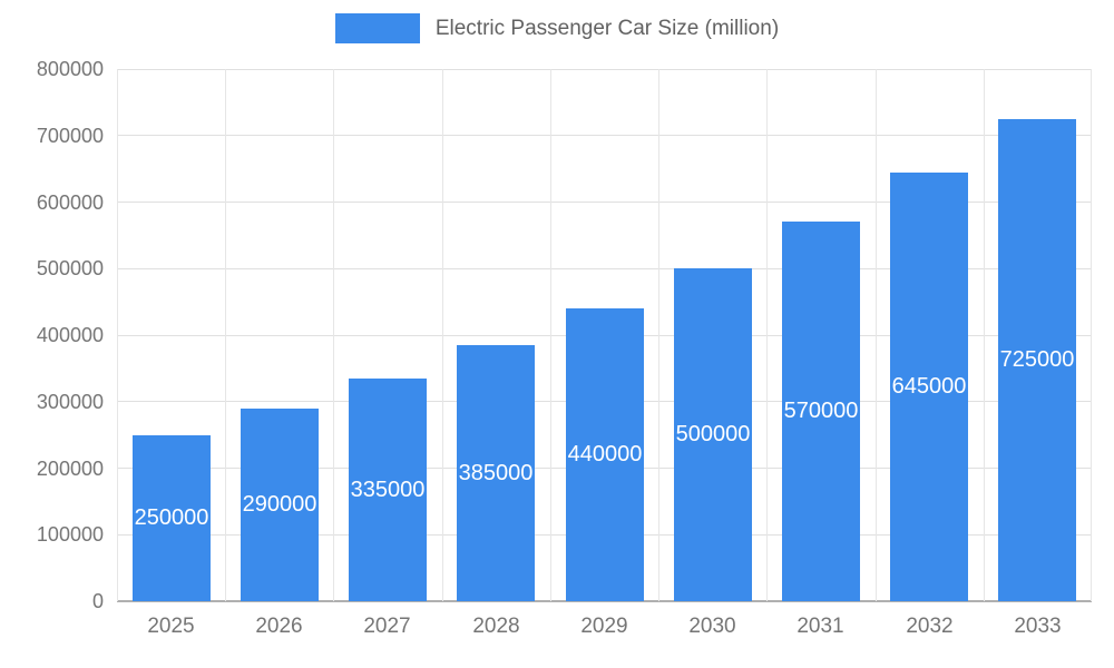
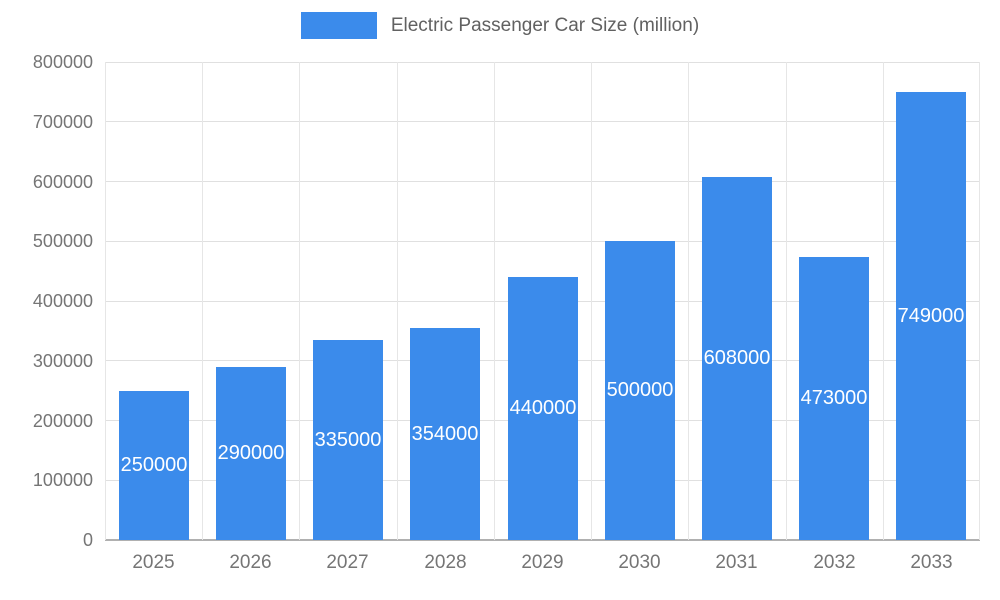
2028: 385000 -> 354000
2031: 570000 -> 608000
2032: 645000 -> 473000
2033: 725000 -> 749000
